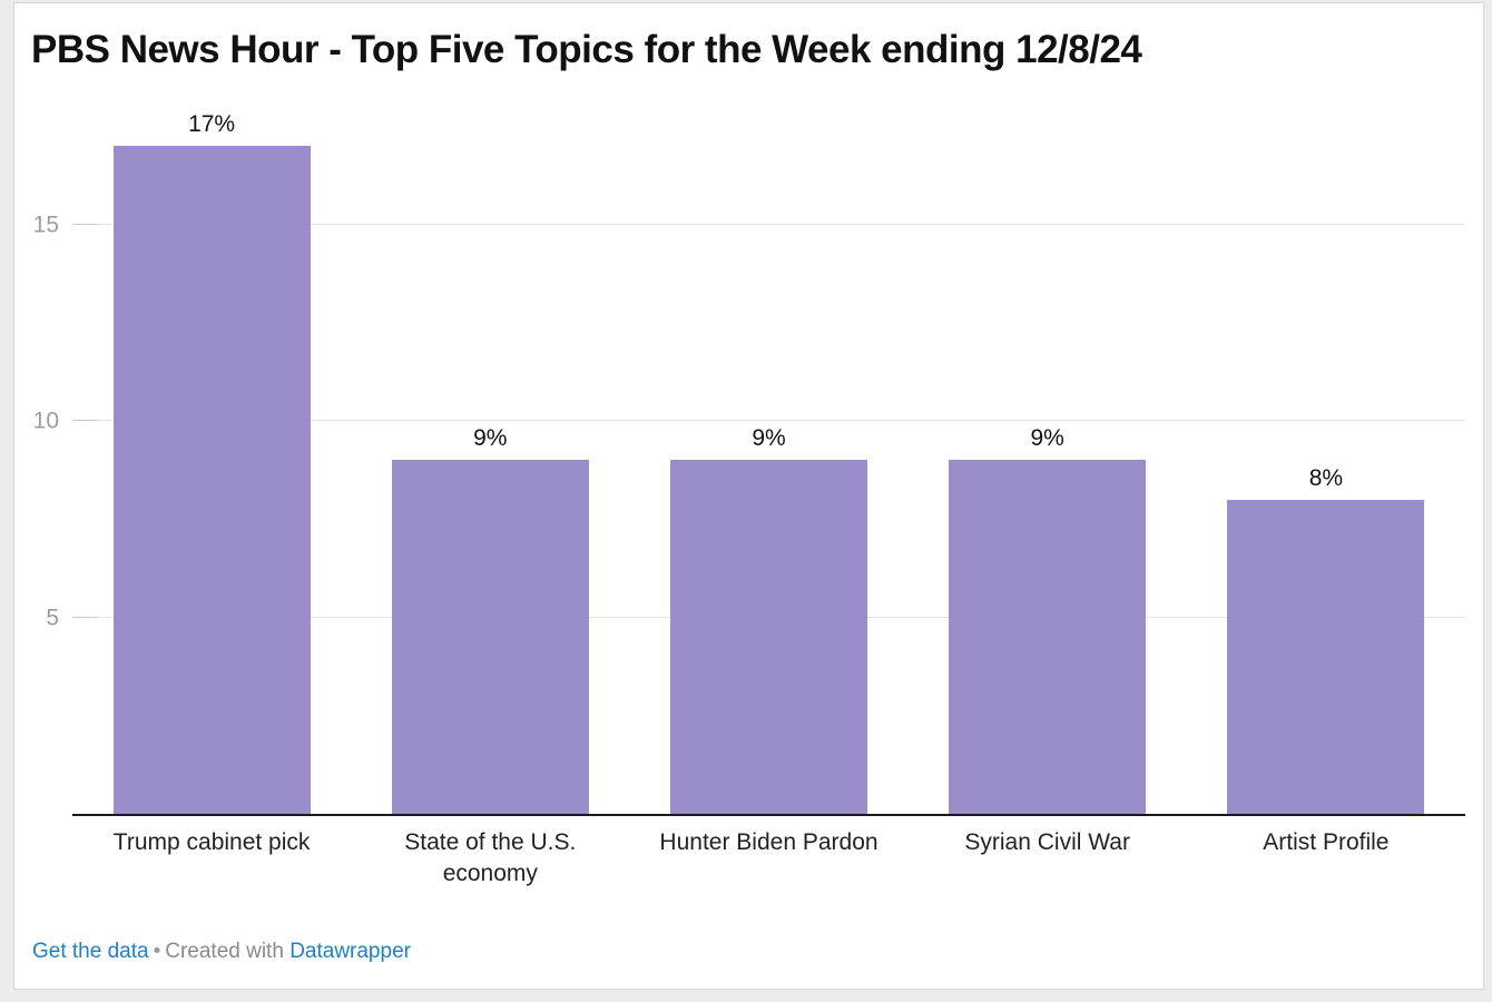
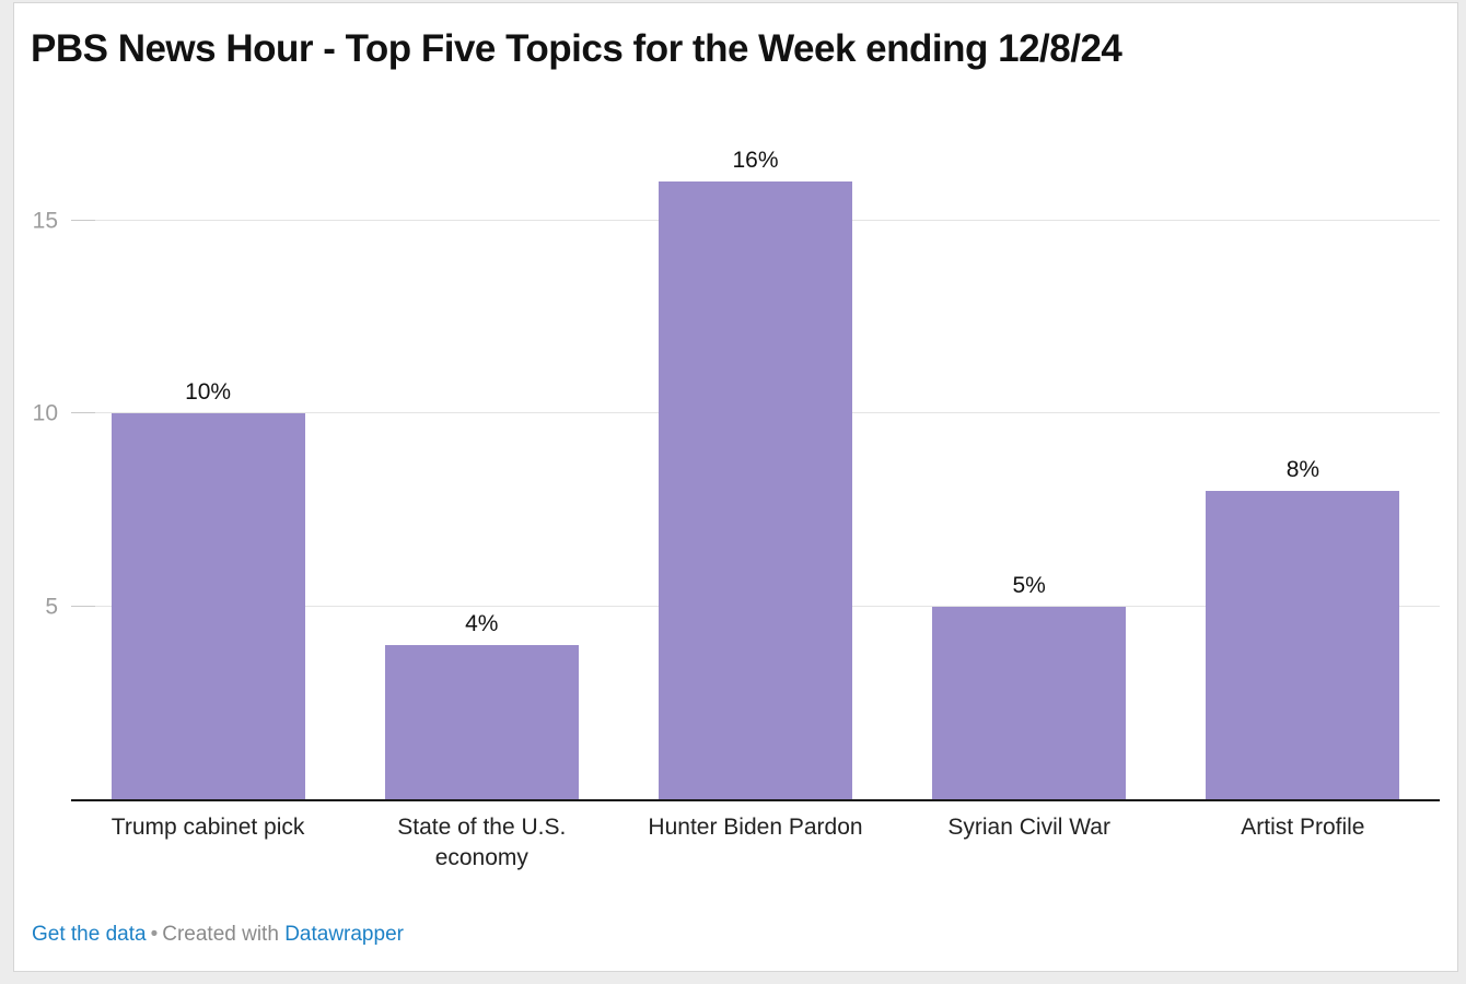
Trump cabinet pick: 17% -> 10%
State of the U.S. economy: 9% -> 4%
Hunter Biden Pardon: 9% -> 16%
Syrian Civil War: 9% -> 5%
